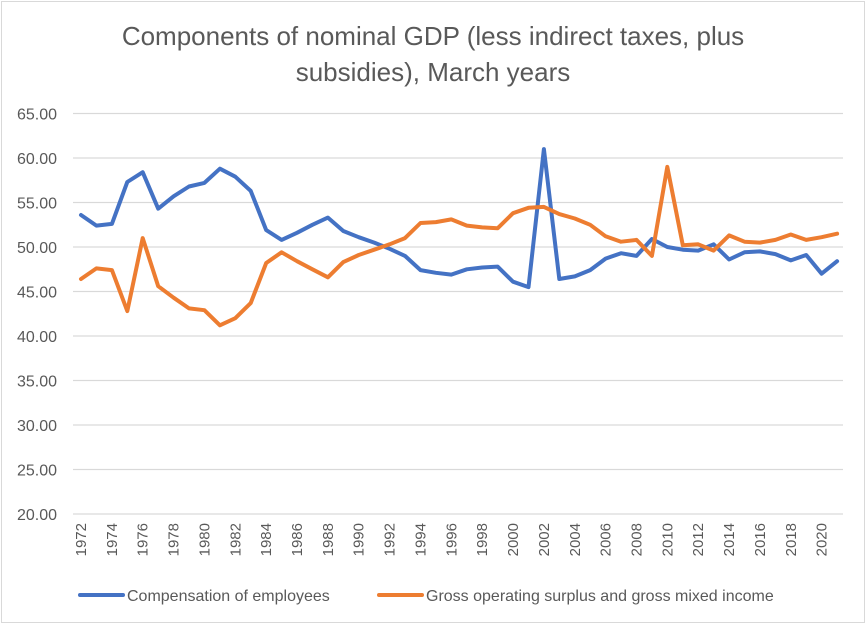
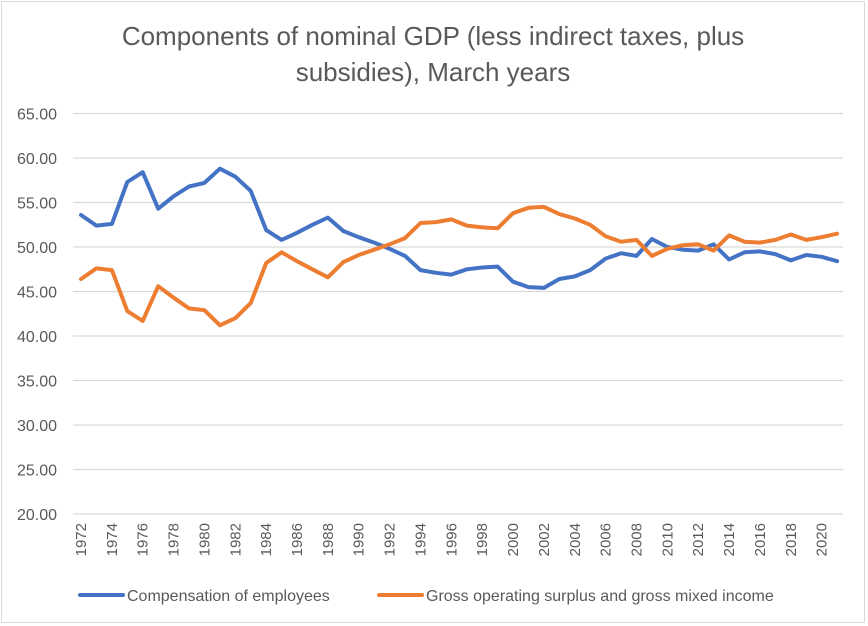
Gross operating surplus and gross mixed income/1976: 51 -> 42
Compensation of employees/2002: 61 -> 45
Gross operating surplus and gross mixed income/2010: 59 -> 50
Compensation of employees/2020: 47 -> 49
